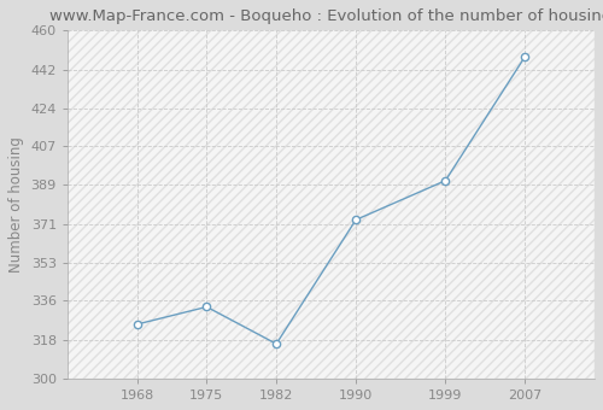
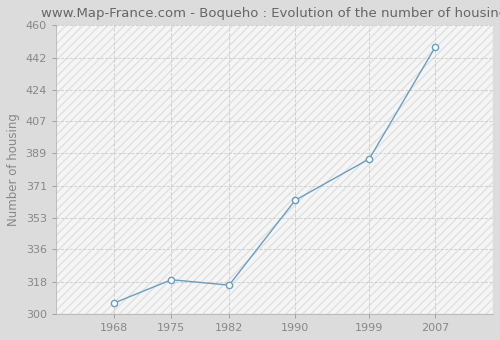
1968: 325 -> 306
1975: 333 -> 319
1990: 373 -> 363
1999: 391 -> 386
